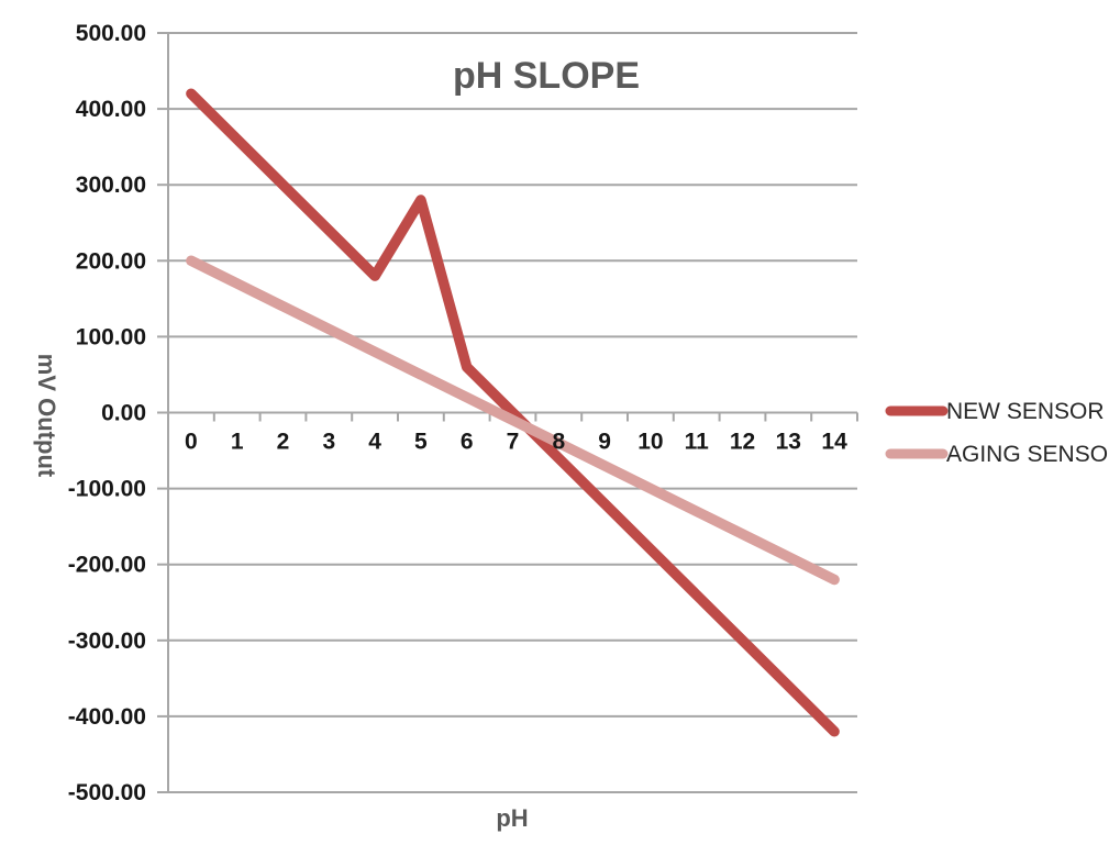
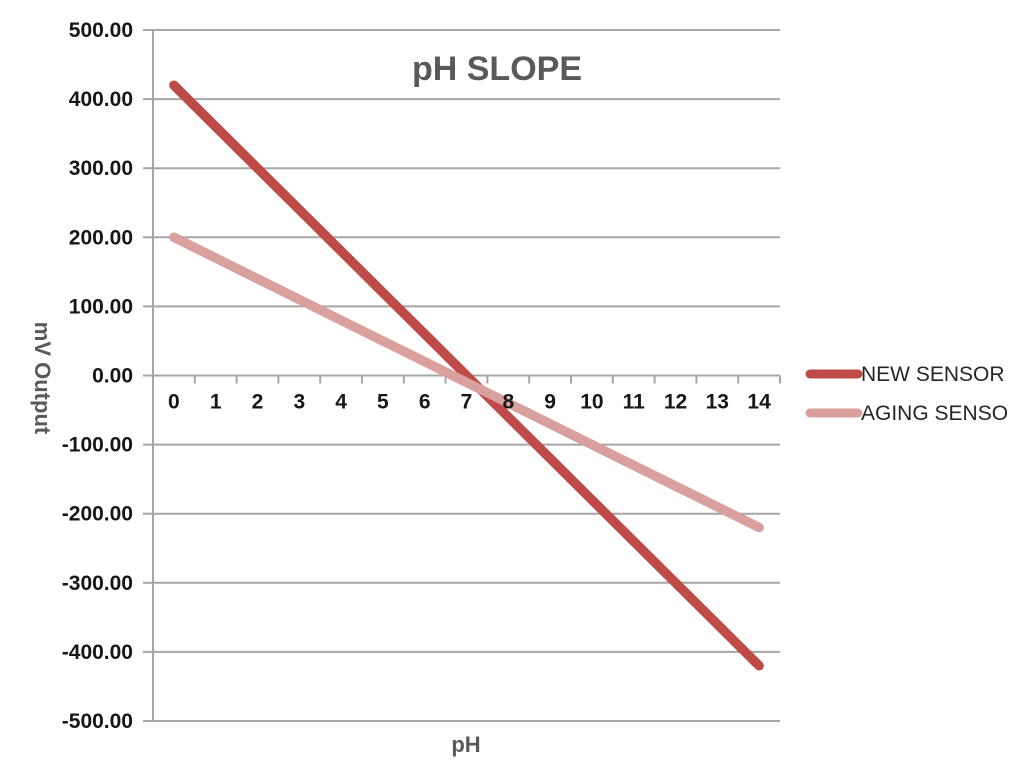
NEW SENSOR/5: 280 -> 120
